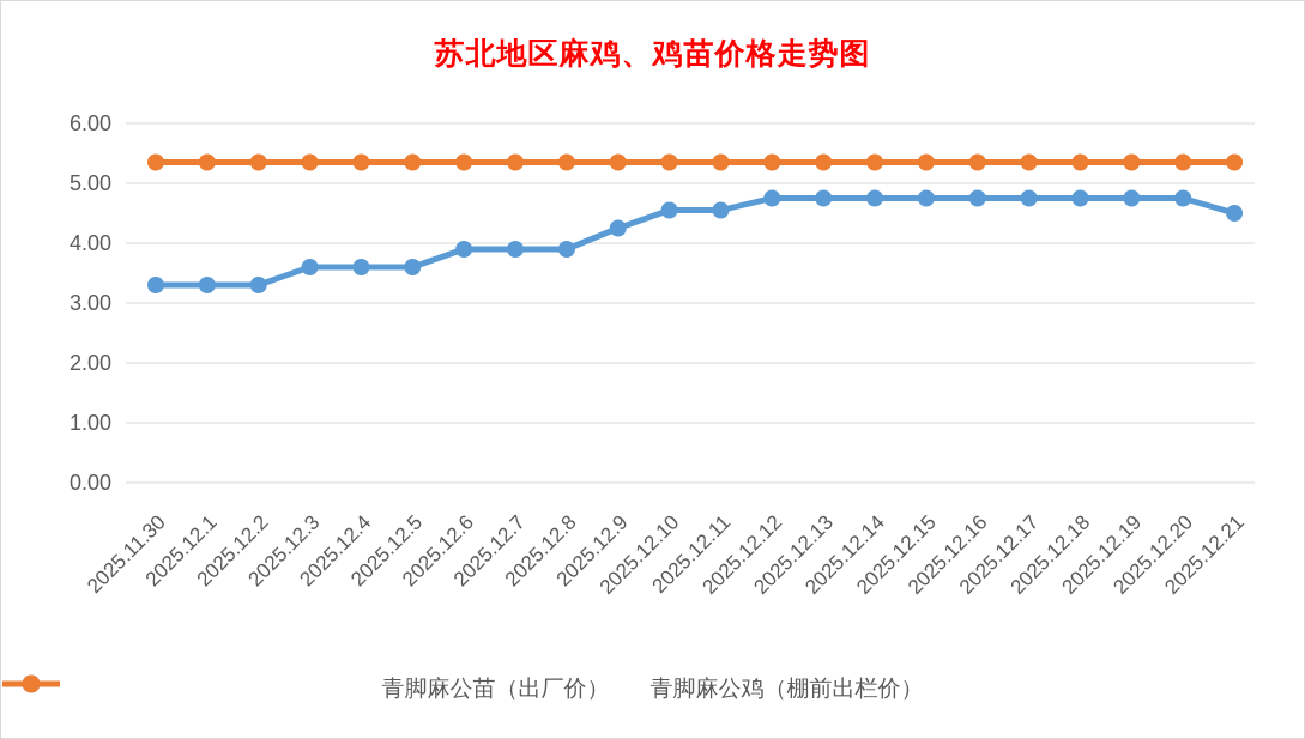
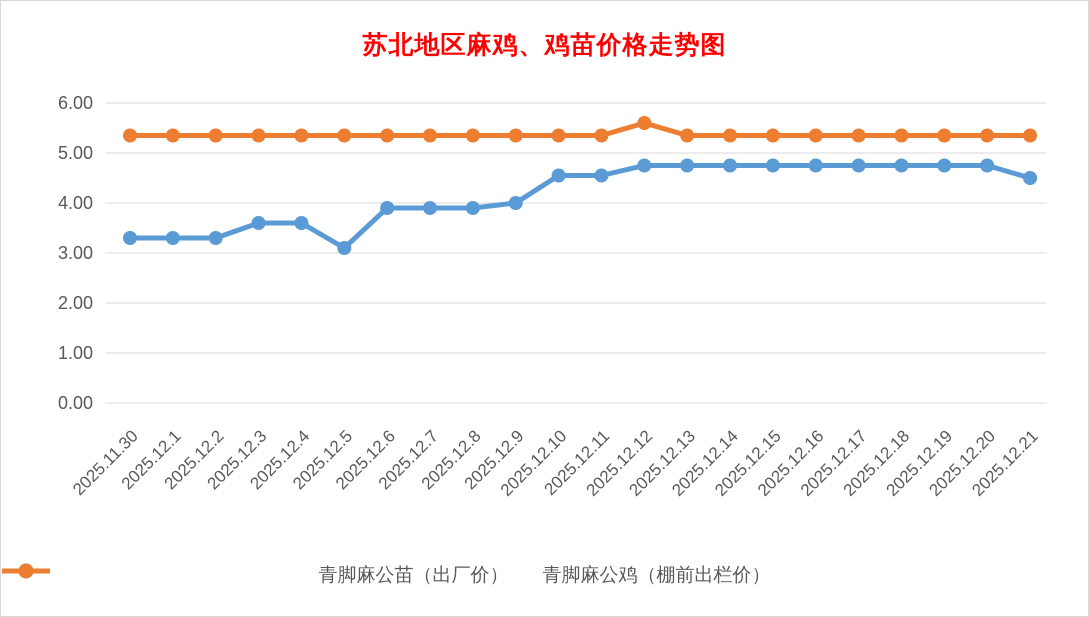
青脚麻公苗（出厂价）/2025.12.5: 3.6 -> 3.1
青脚麻公苗（出厂价）/2025.12.9: 4.2 -> 4.0
青脚麻公鸡（棚前出栏价）/2025.12.12: 5.3 -> 5.6
